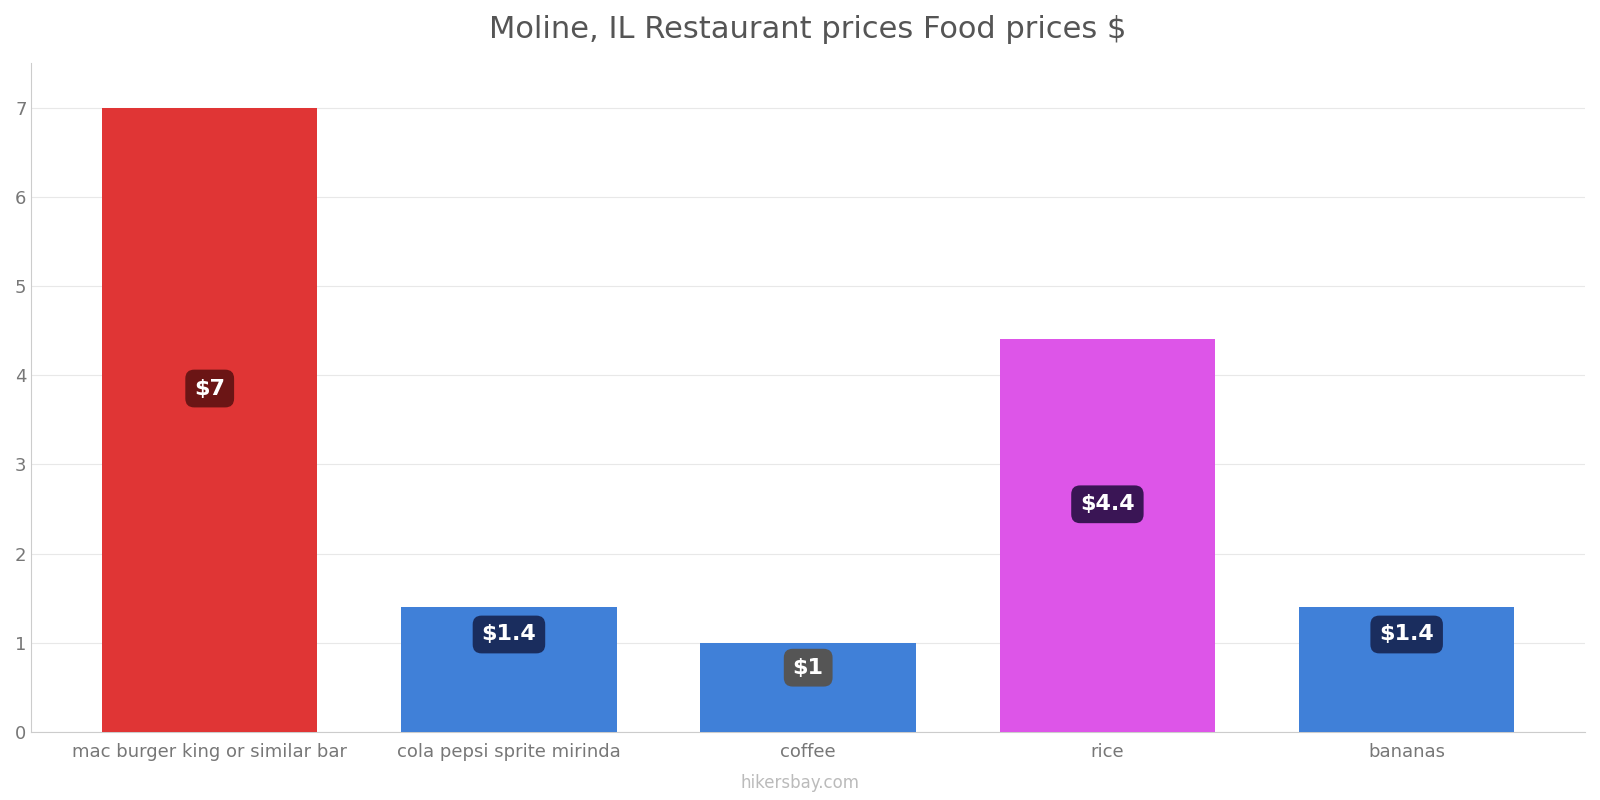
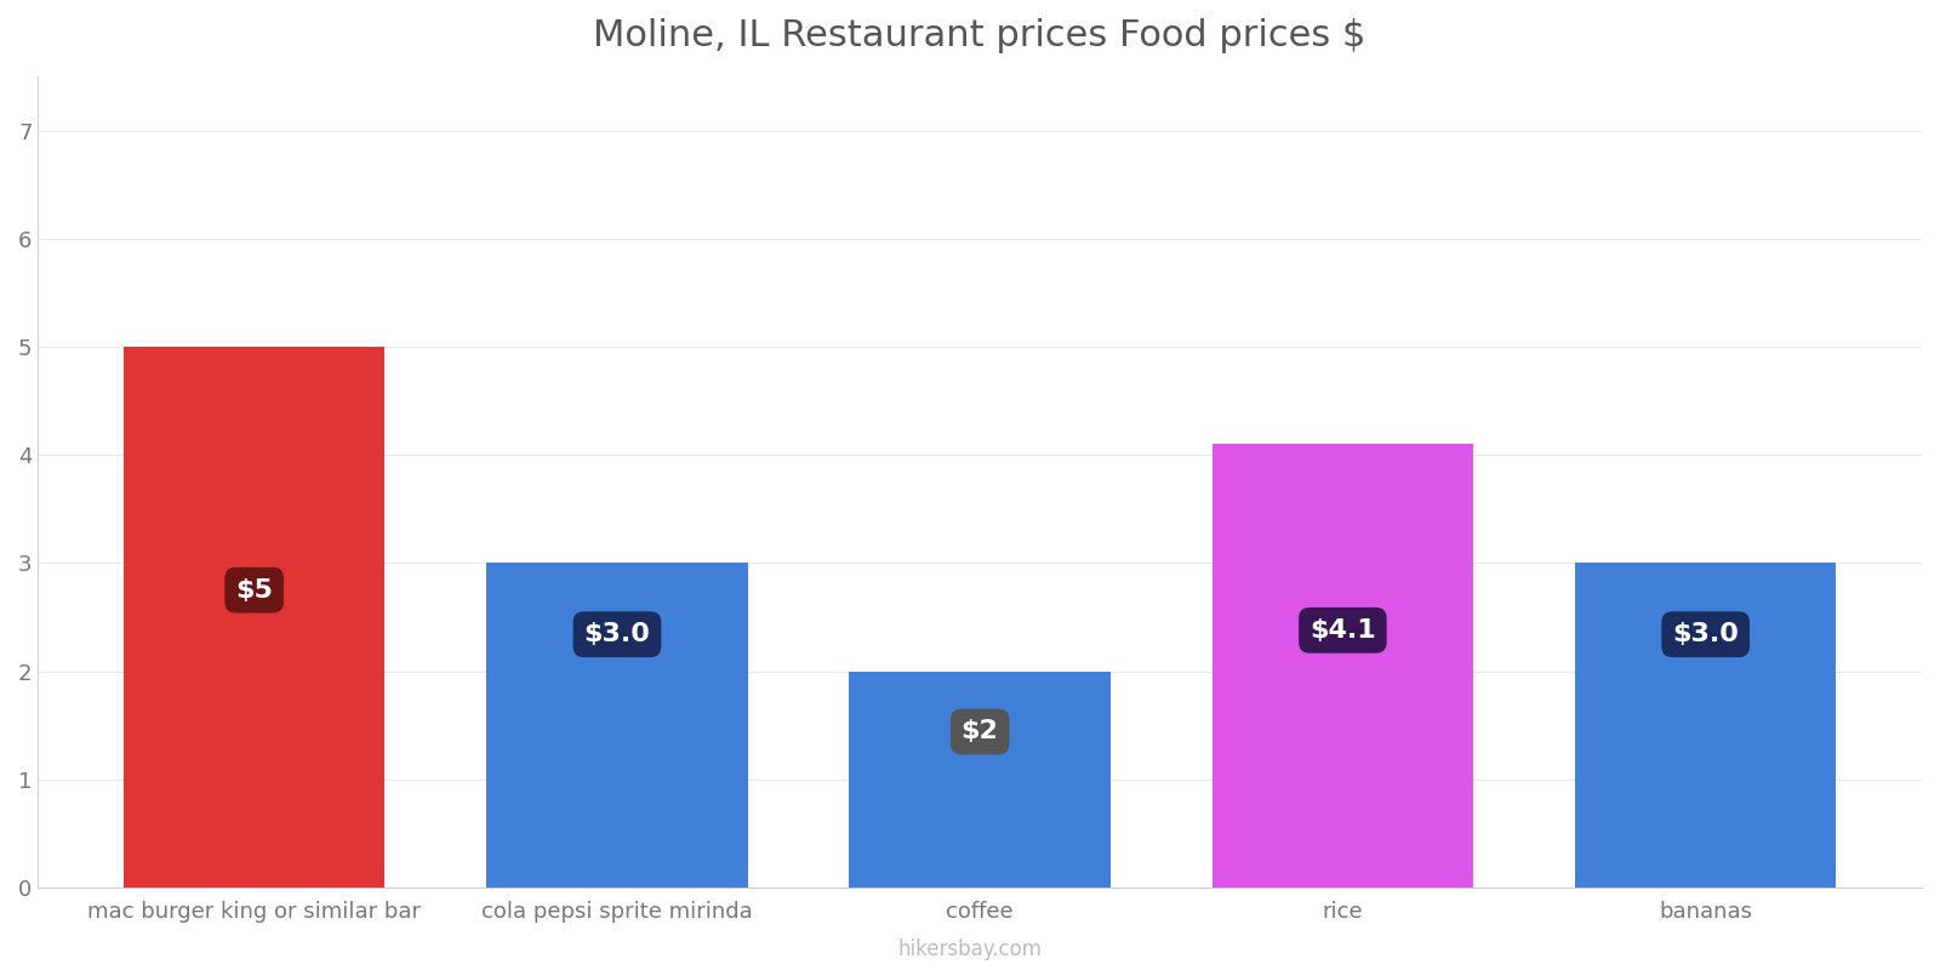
mac burger king or similar bar: $7 -> $5
cola pepsi sprite mirinda: $1.4 -> $3.0
coffee: $1 -> $2
rice: $4.4 -> $4.1
bananas: $1.4 -> $3.0
